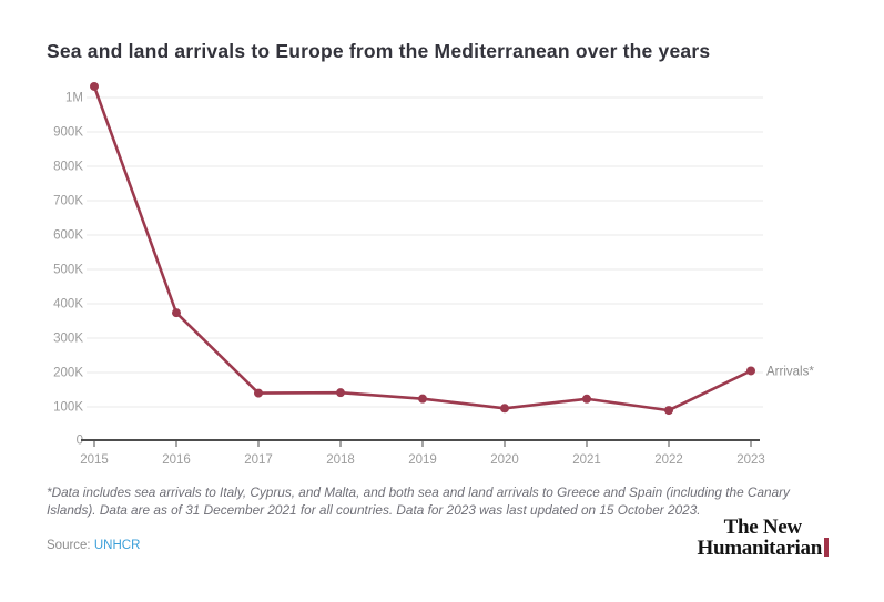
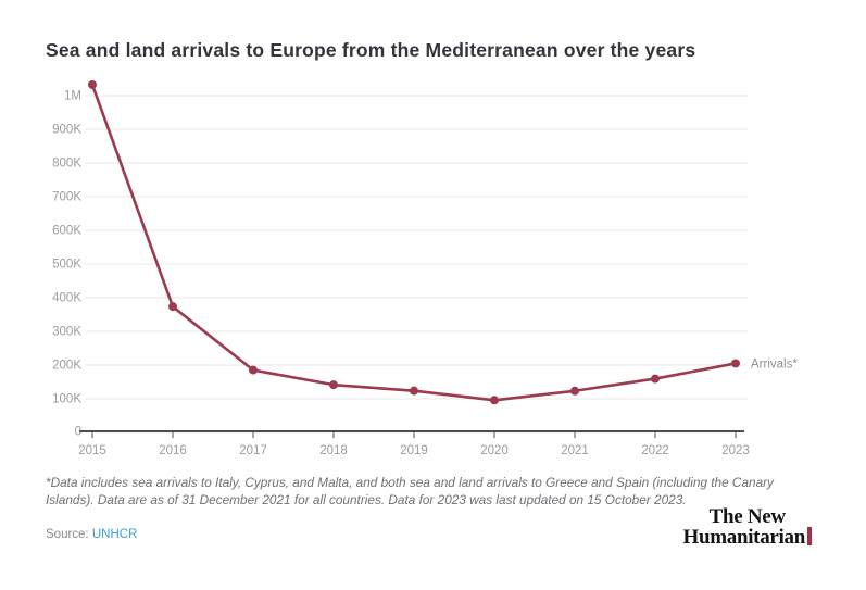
2017: 140K -> 190K
2022: 90K -> 160K
